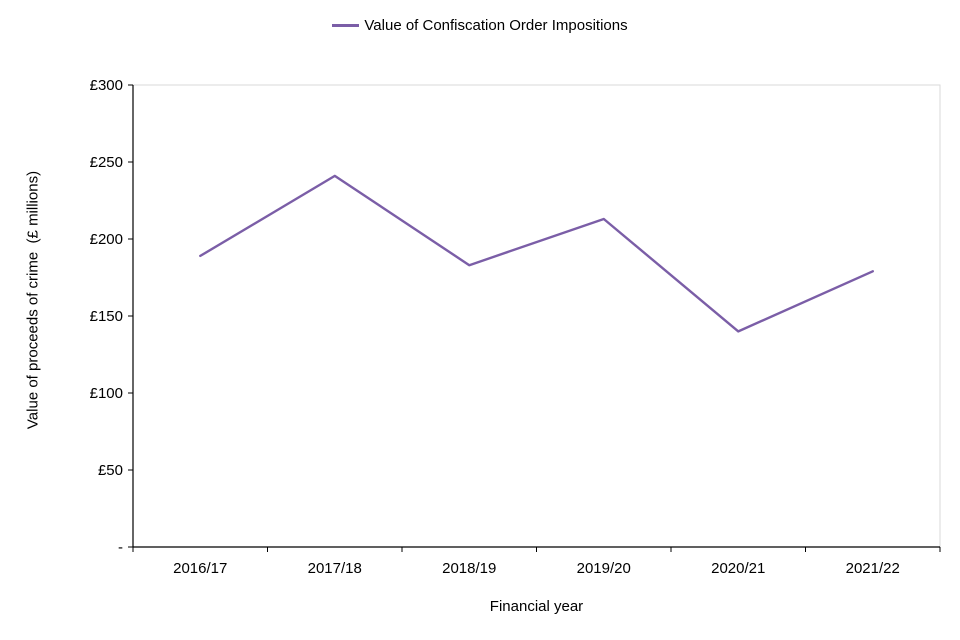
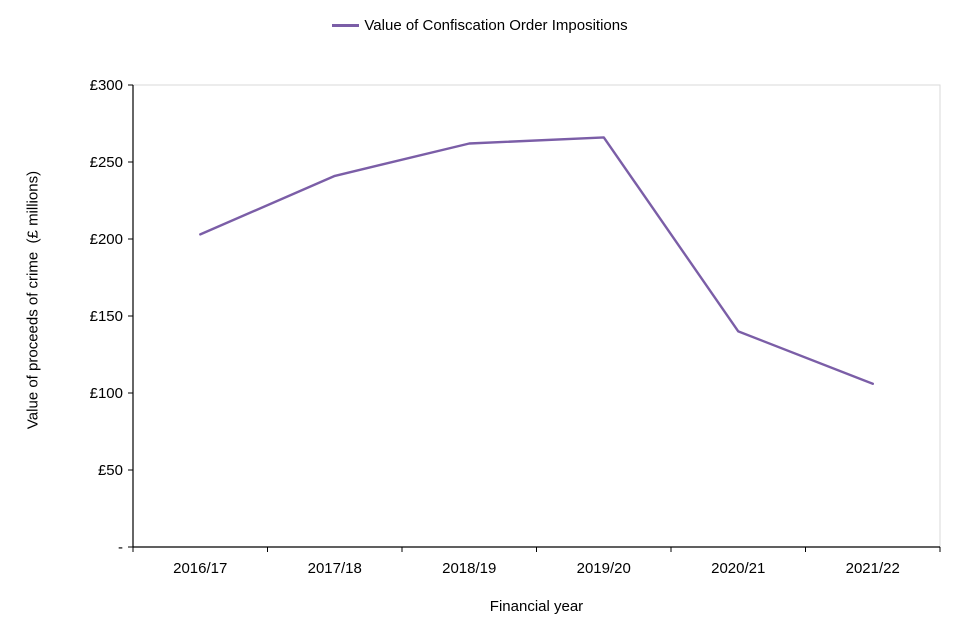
2016/17: £189 -> £203
2018/19: £183 -> £262
2019/20: £213 -> £266
2021/22: £179 -> £106
